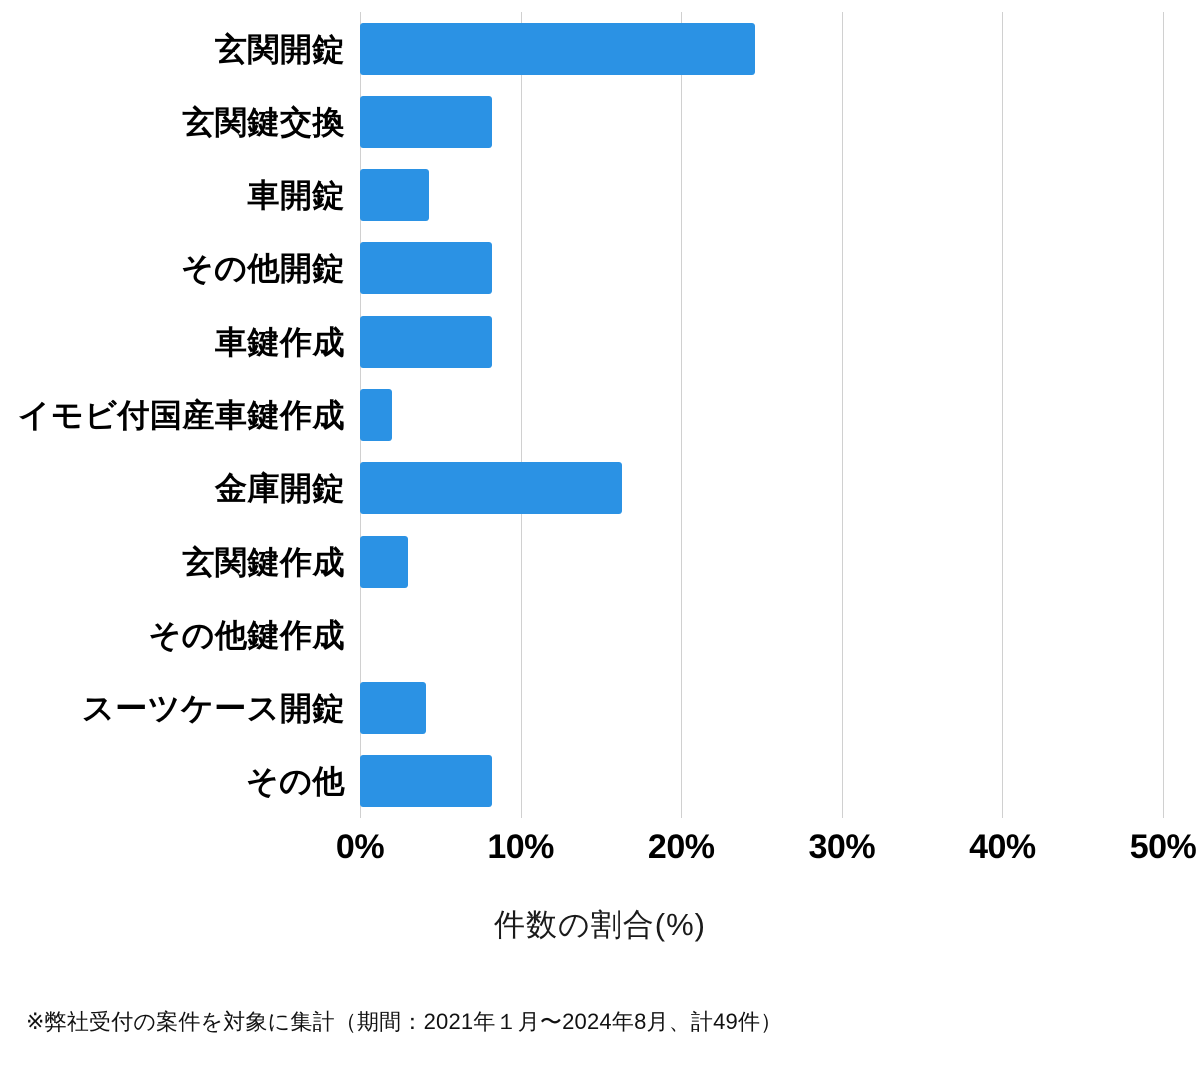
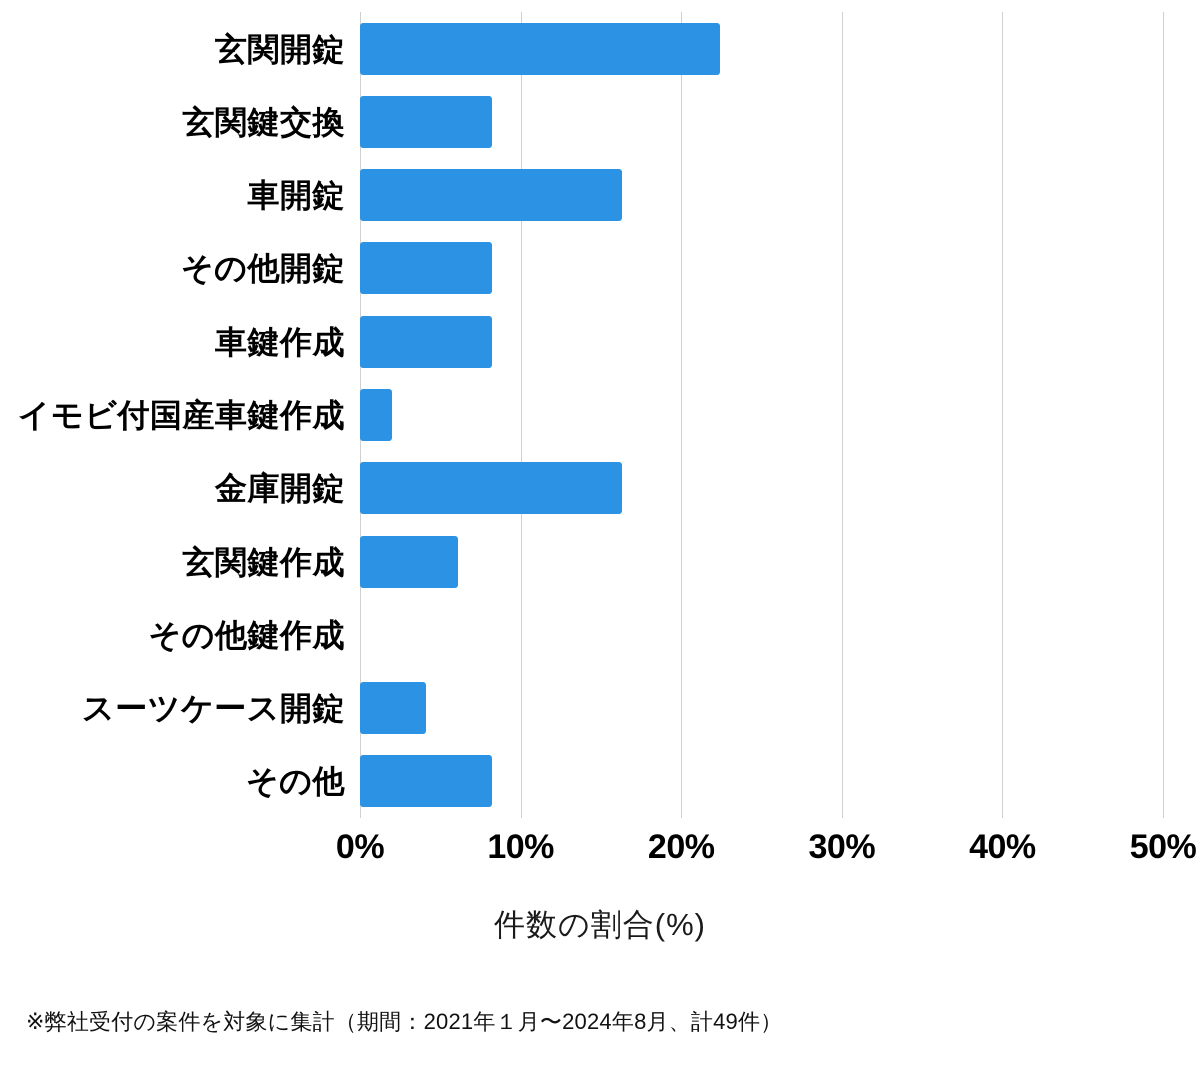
玄関開錠: 24.6% -> 22.4%
車開錠: 4.3% -> 16.3%
玄関鍵作成: 3.0% -> 6.1%
